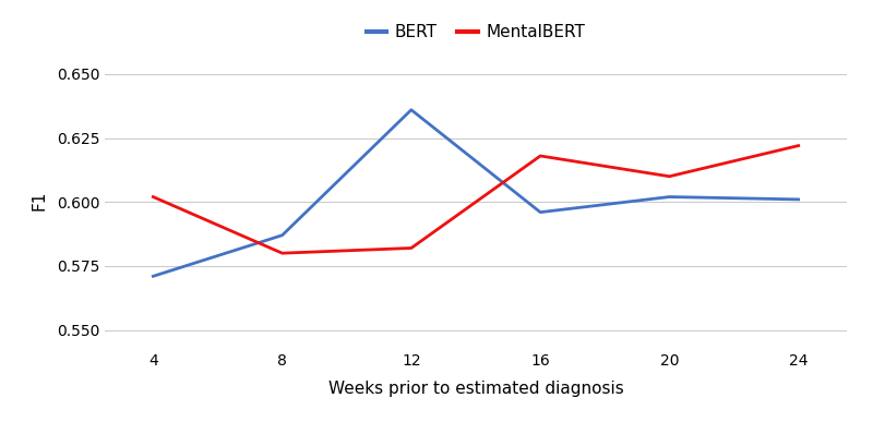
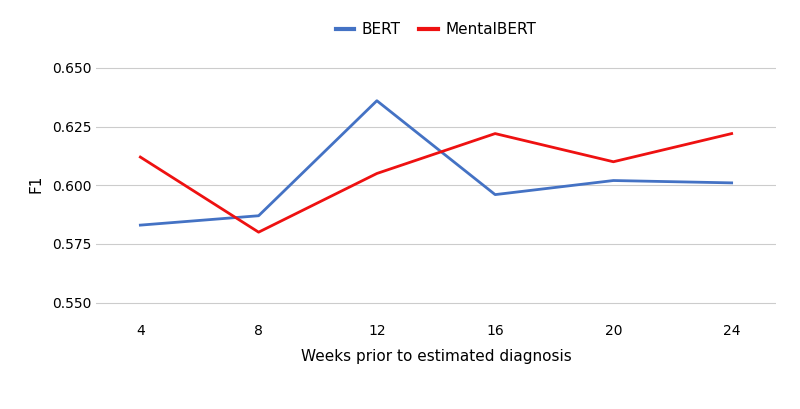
BERT/4: 0.571 -> 0.583
MentalBERT/4: 0.602 -> 0.612
MentalBERT/12: 0.582 -> 0.605
MentalBERT/16: 0.618 -> 0.622
